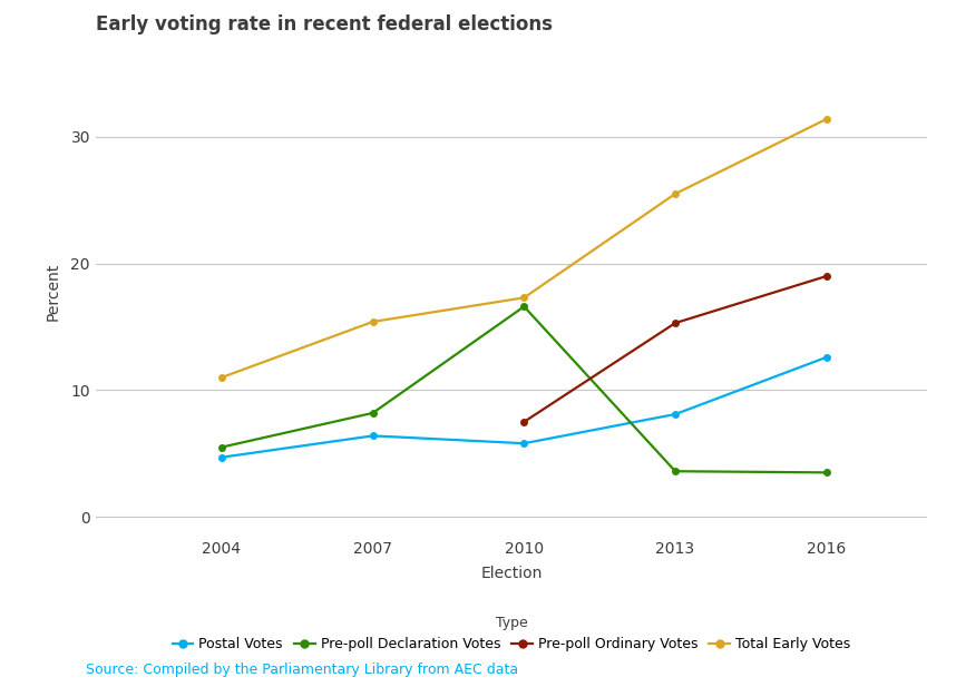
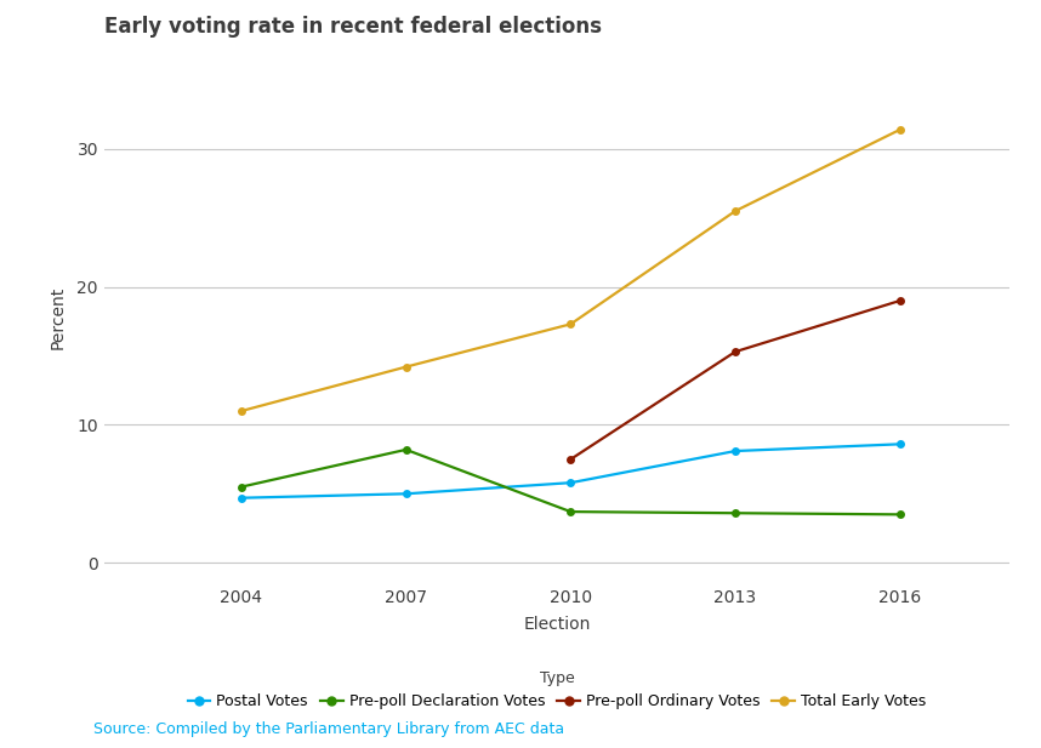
Postal Votes/2007: 6.4 -> 5.0
Total Early Votes/2007: 15.4 -> 14.2
Pre-poll Declaration Votes/2010: 16.6 -> 3.7
Postal Votes/2016: 12.6 -> 8.6
